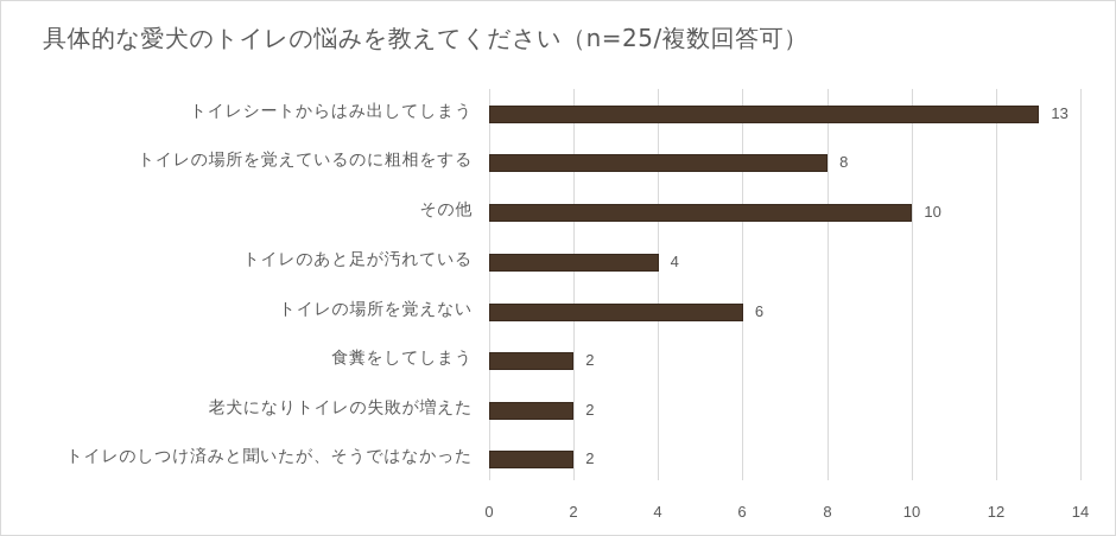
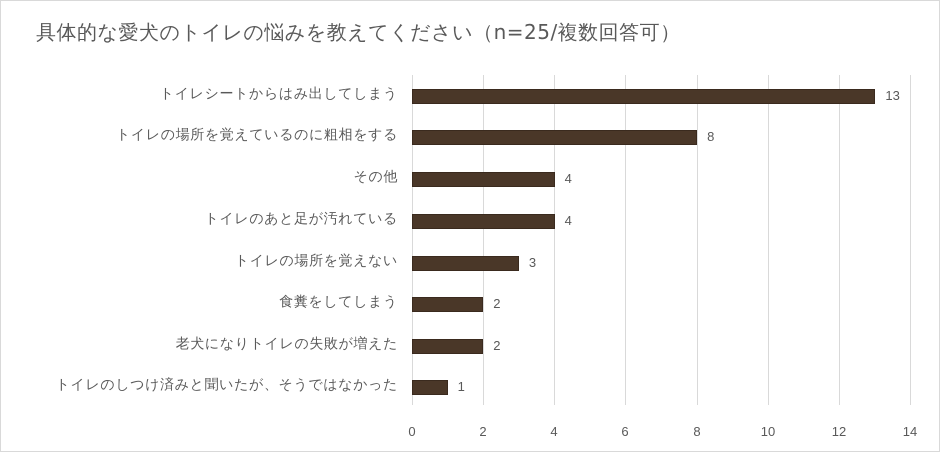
その他: 10 -> 4
トイレの場所を覚えない: 6 -> 3
トイレのしつけ済みと聞いたが、そうではなかった: 2 -> 1
